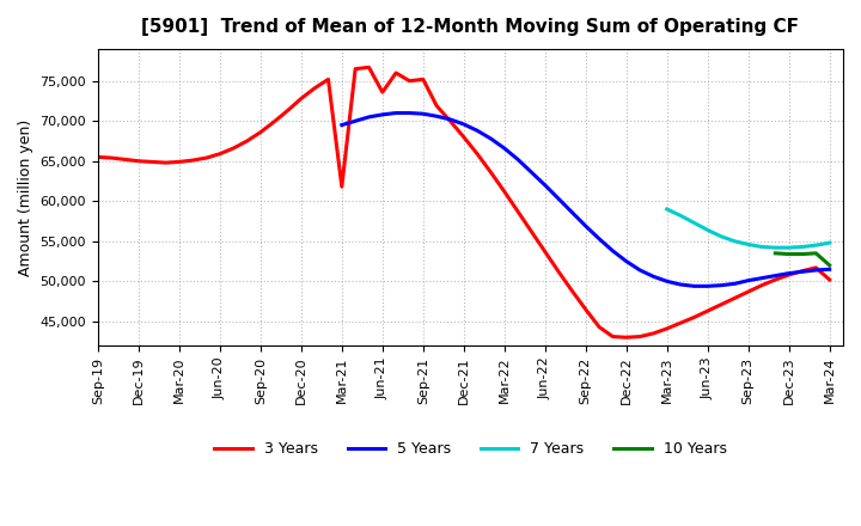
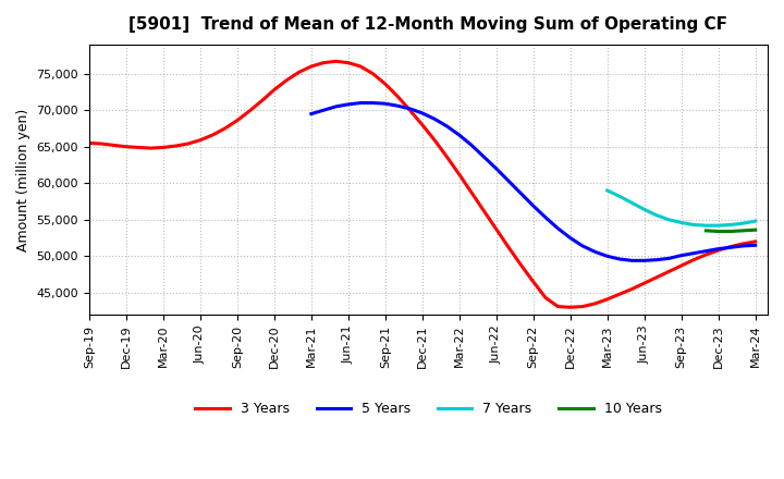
3 Years/Mar-21: 61,800 -> 76,000
3 Years/Jun-21: 73,600 -> 76,500
3 Years/Sep-21: 75,200 -> 73,600
3 Years/Mar-24: 50,200 -> 52,000
10 Years/Mar-24: 52,000 -> 53,600
